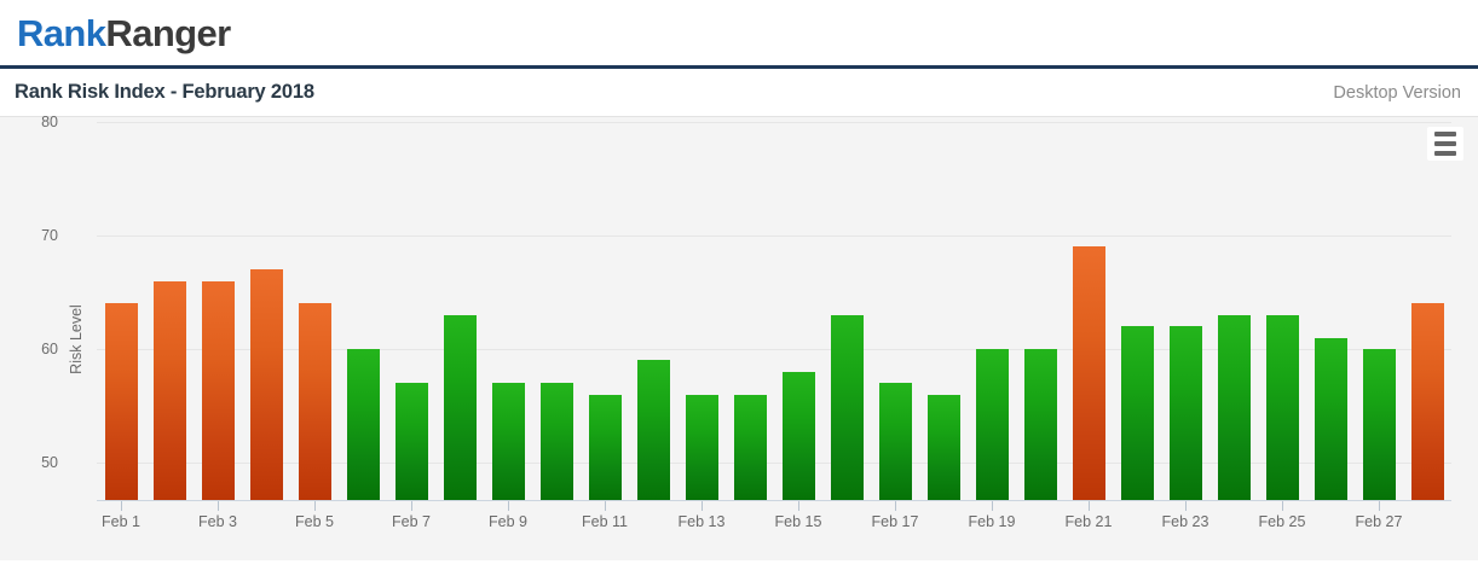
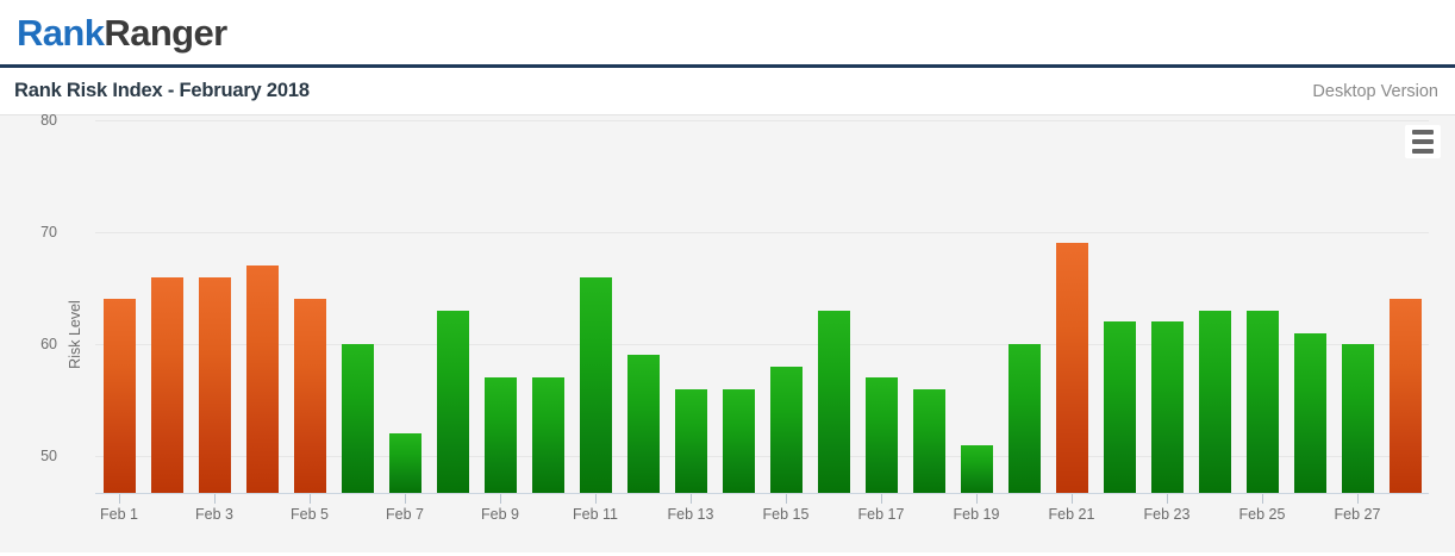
Feb 7: 57 -> 52
Feb 11: 56 -> 66
Feb 19: 60 -> 51
